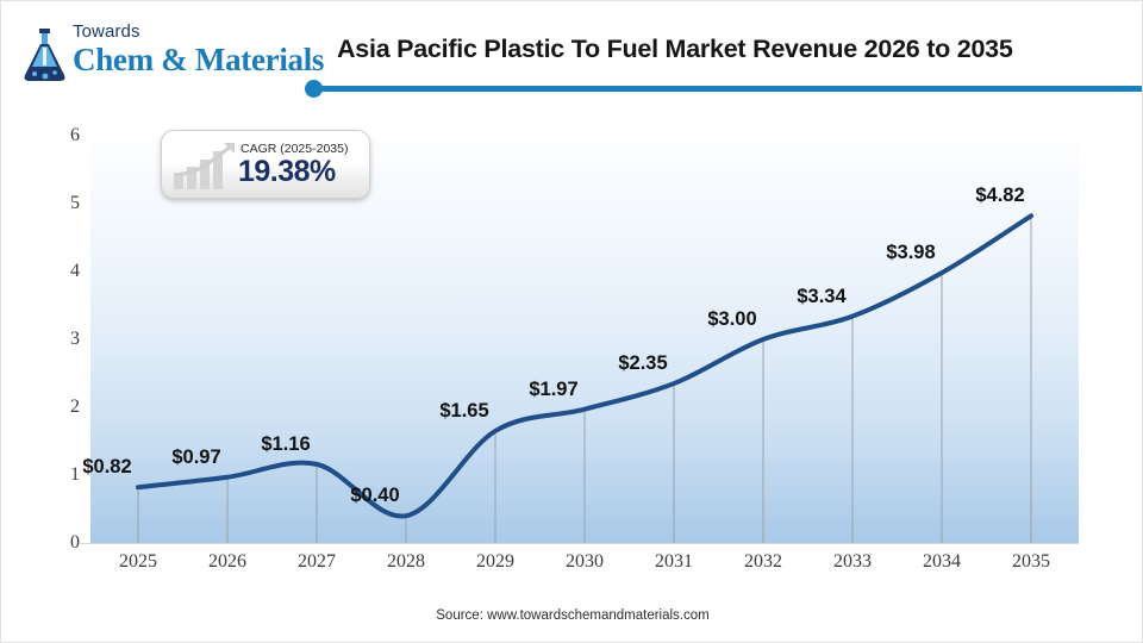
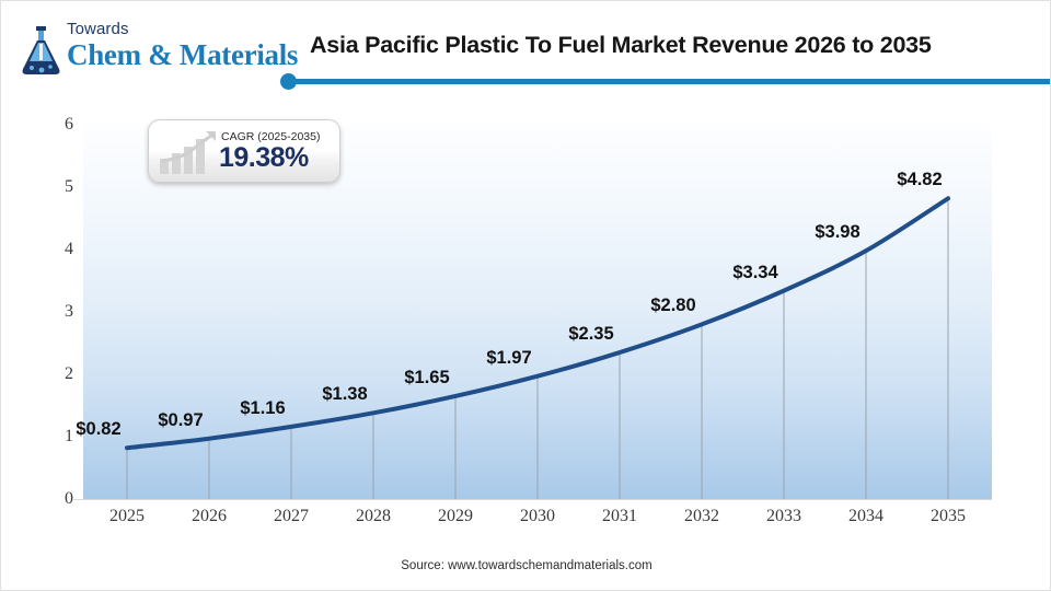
2028: $0.40 -> $1.38
2032: $3.00 -> $2.80
